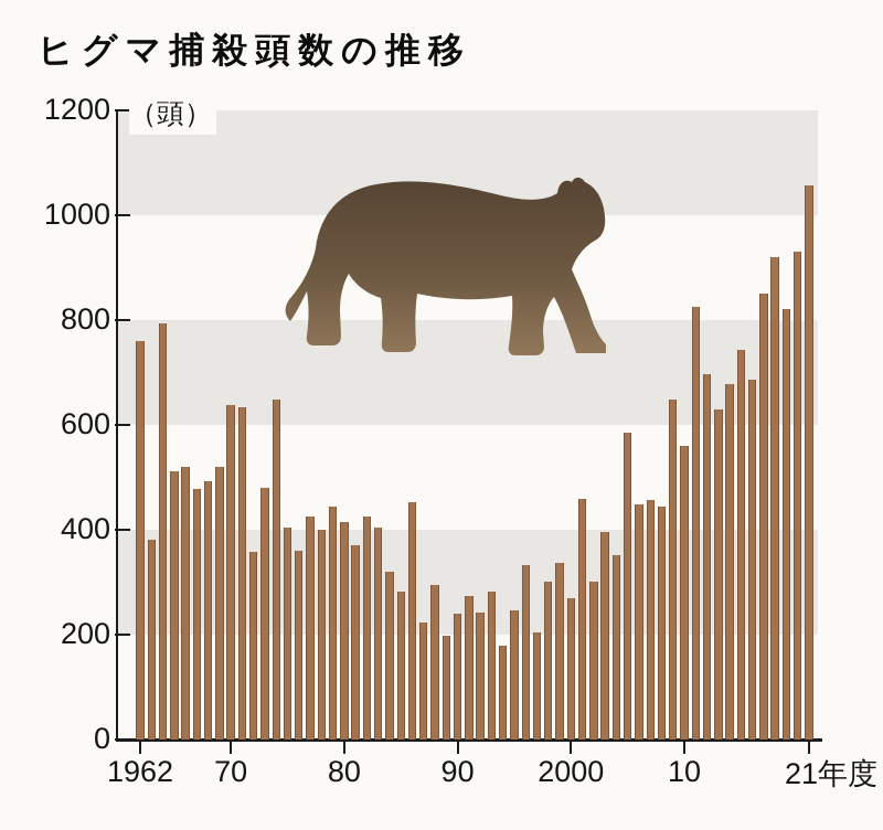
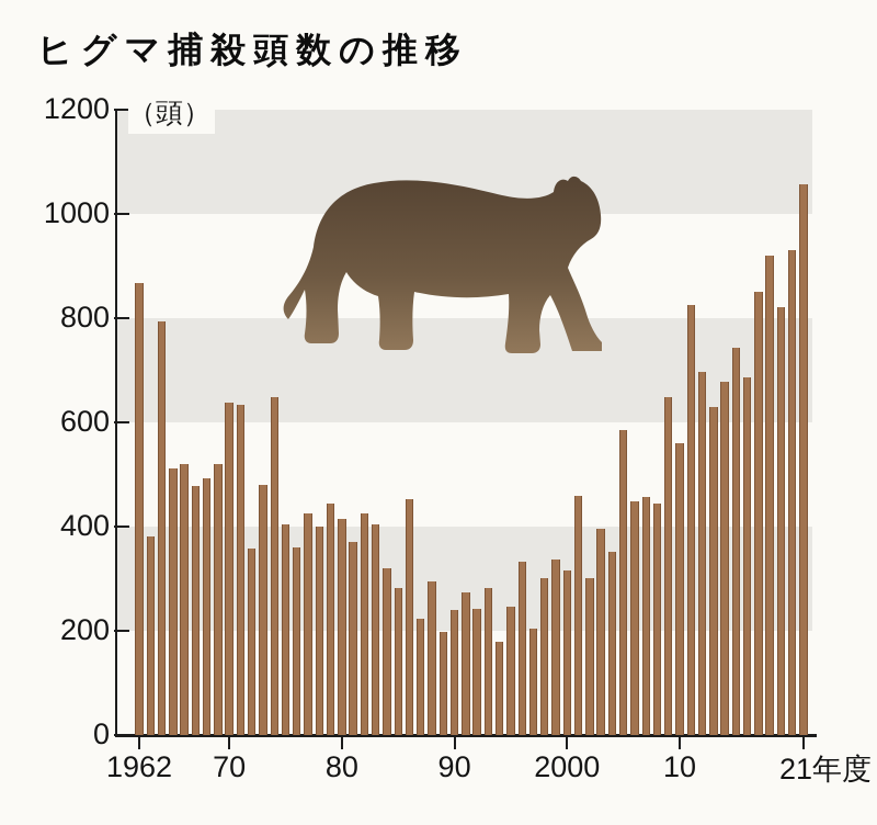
1962: 760 -> 870
2000: 270 -> 320
